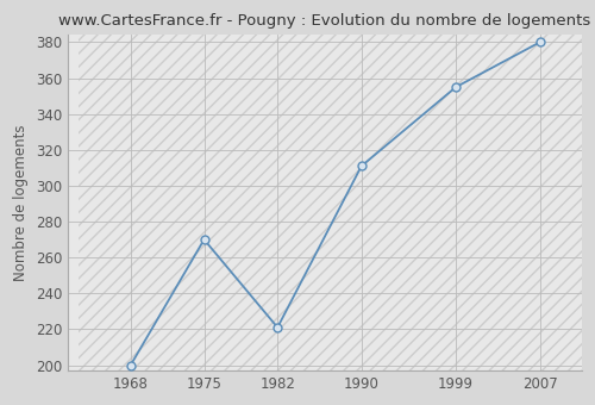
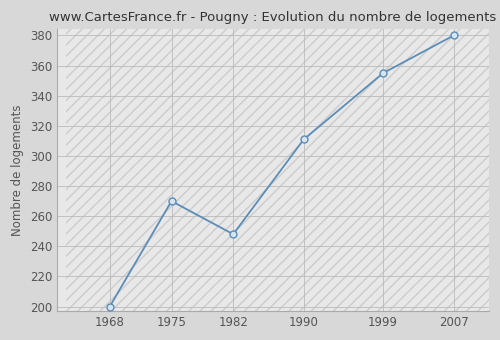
1982: 221 -> 248
